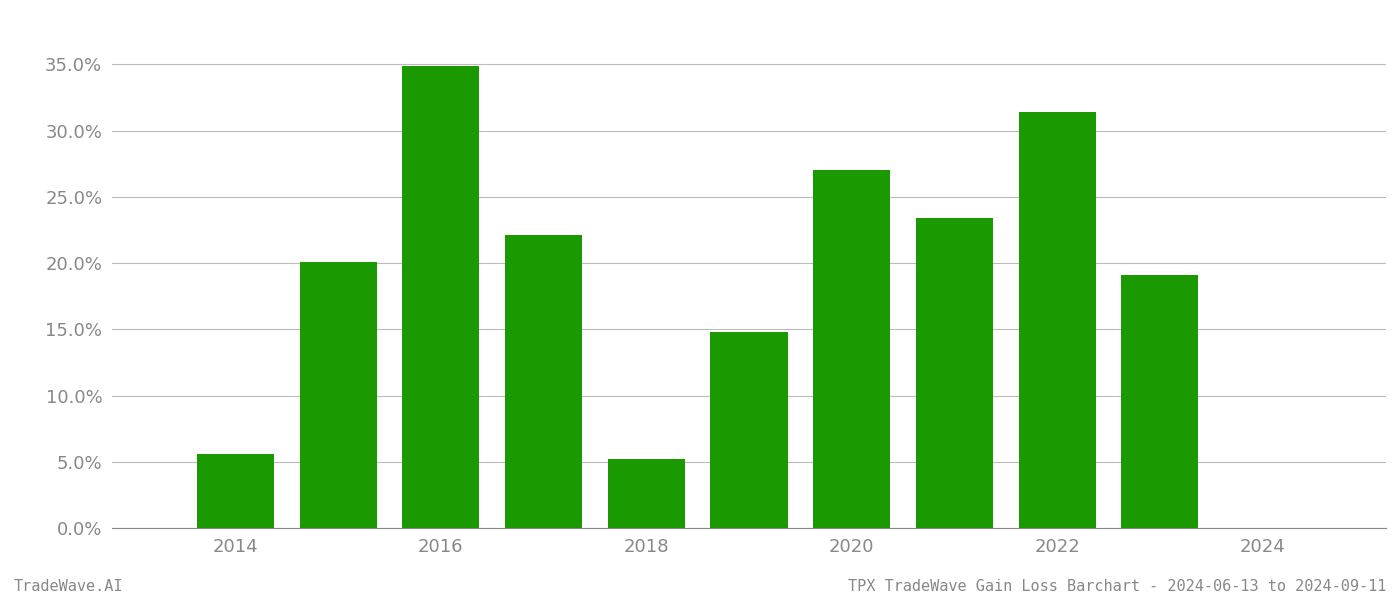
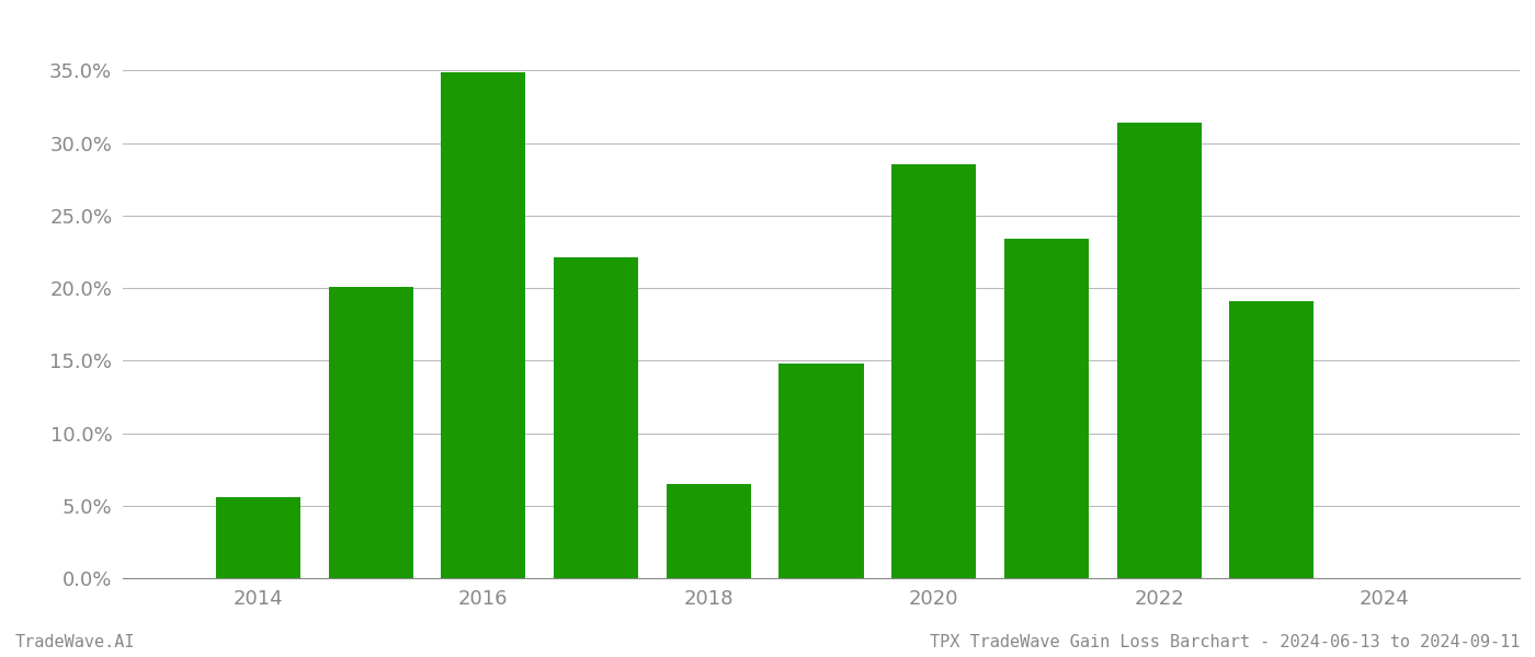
2018: 5.2% -> 6.5%
2020: 27.0% -> 28.5%
